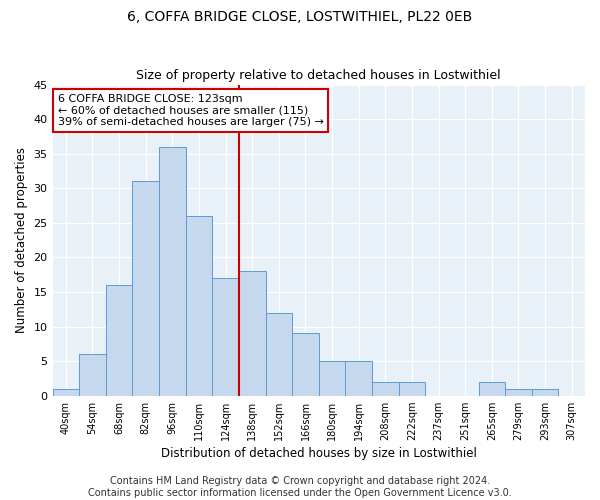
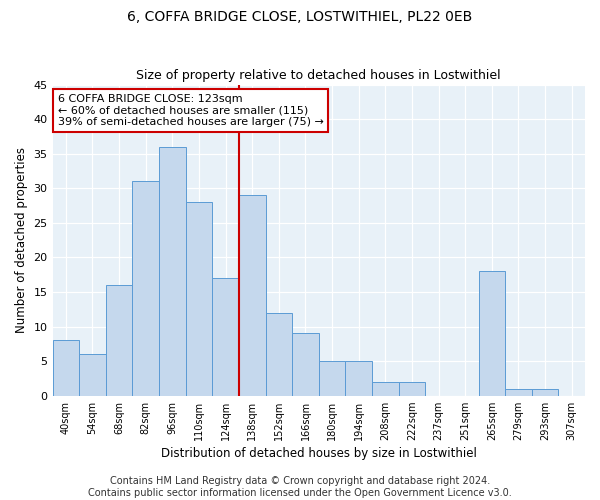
40sqm: 1 -> 8
110sqm: 26 -> 28
138sqm: 18 -> 29
265sqm: 2 -> 18
